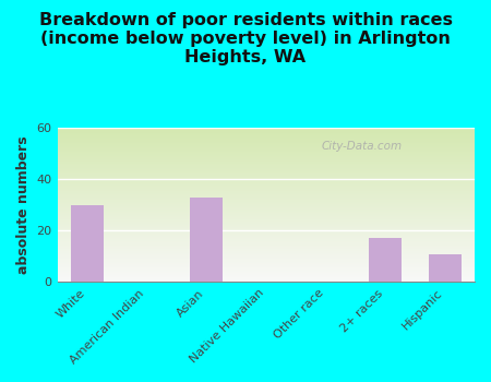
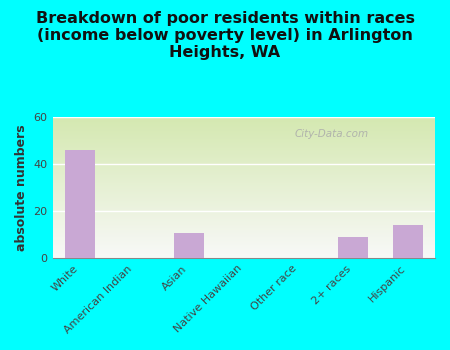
White: 30 -> 46
Asian: 33 -> 11
2+ races: 17 -> 9
Hispanic: 11 -> 14
